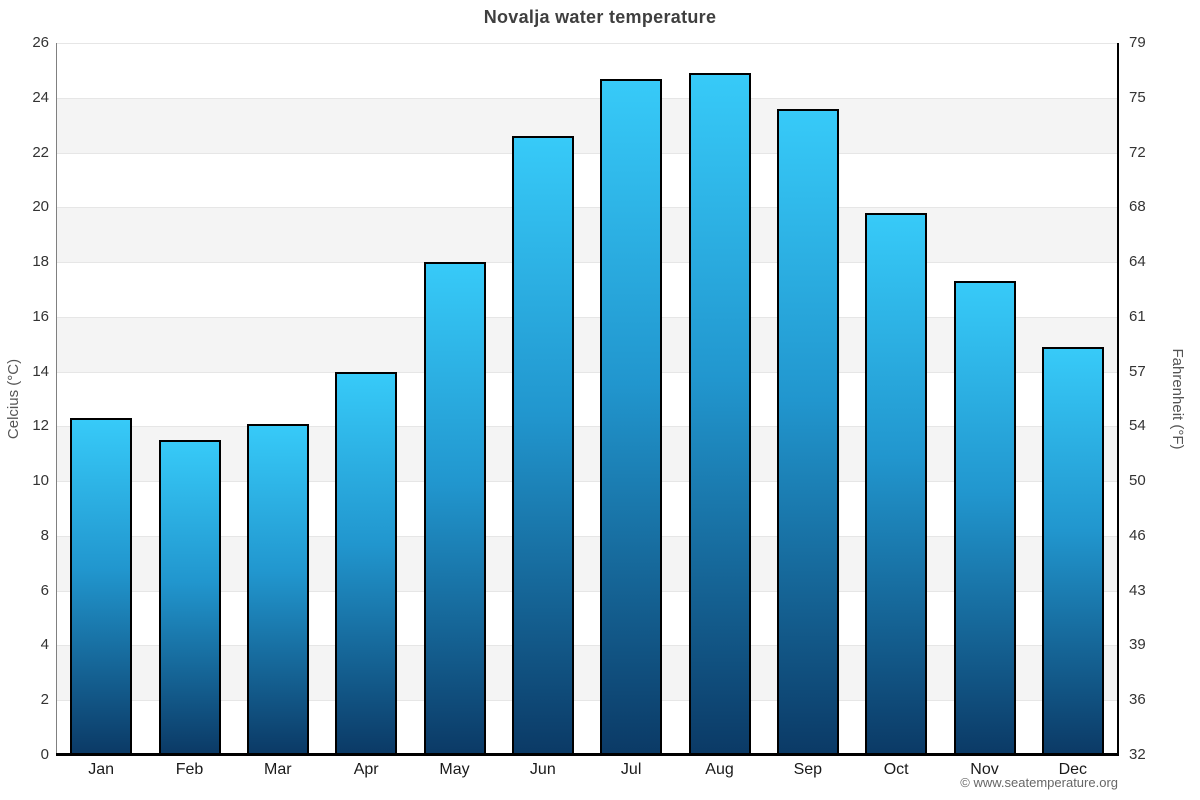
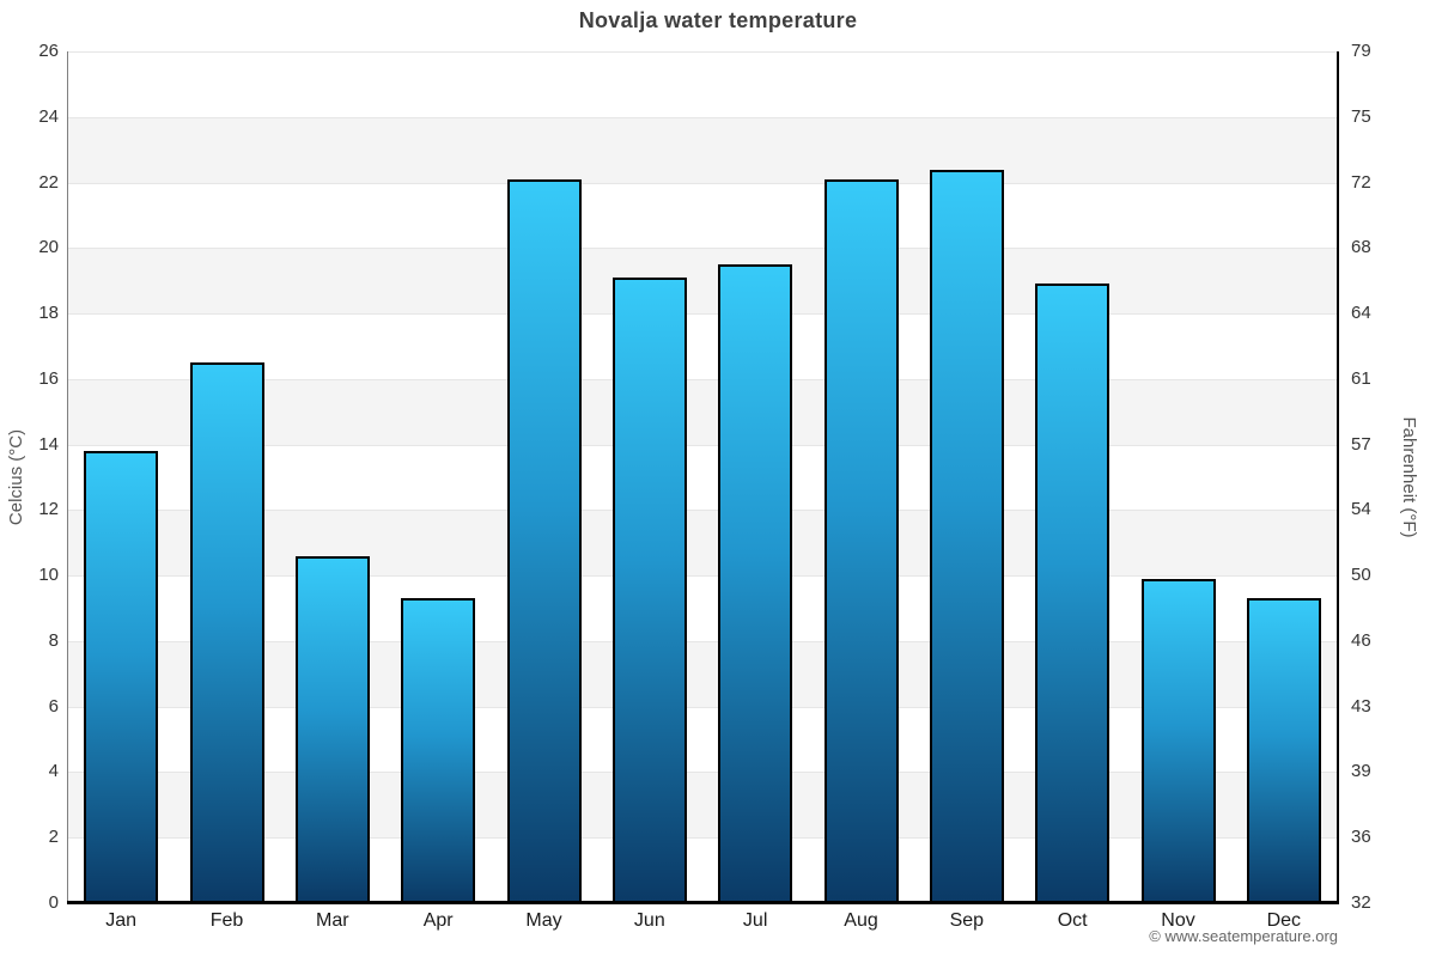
Jan: 12.3 -> 13.8
Feb: 11.5 -> 16.5
Mar: 12.1 -> 10.6
Apr: 14.0 -> 9.3
May: 18.0 -> 22.1
Jun: 22.6 -> 19.1
Jul: 24.7 -> 19.5
Aug: 24.9 -> 22.1
Sep: 23.6 -> 22.4
Oct: 19.8 -> 18.9
Nov: 17.3 -> 9.9
Dec: 14.9 -> 9.3
